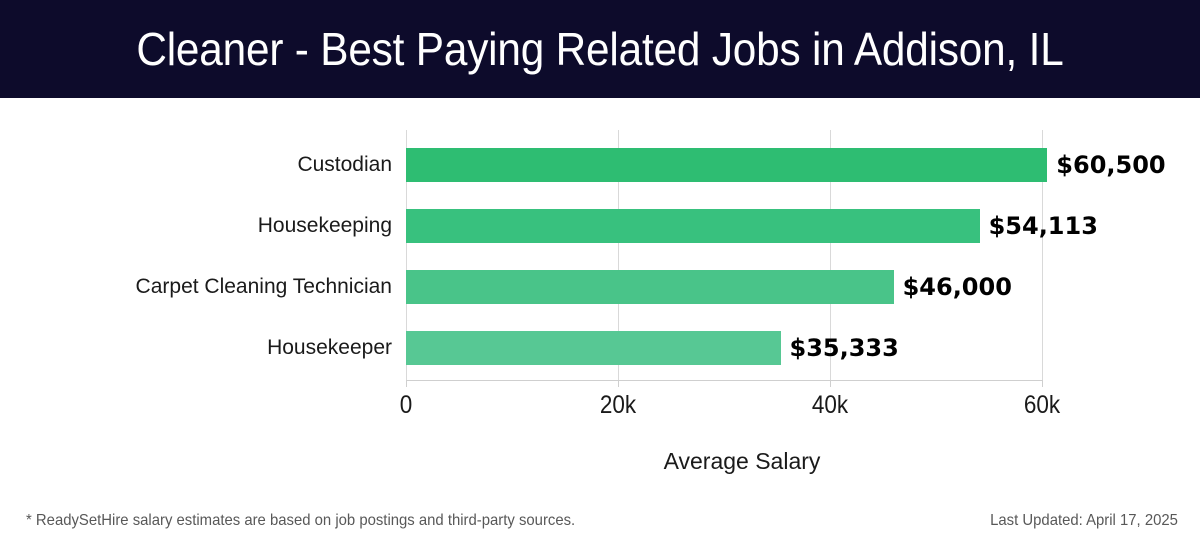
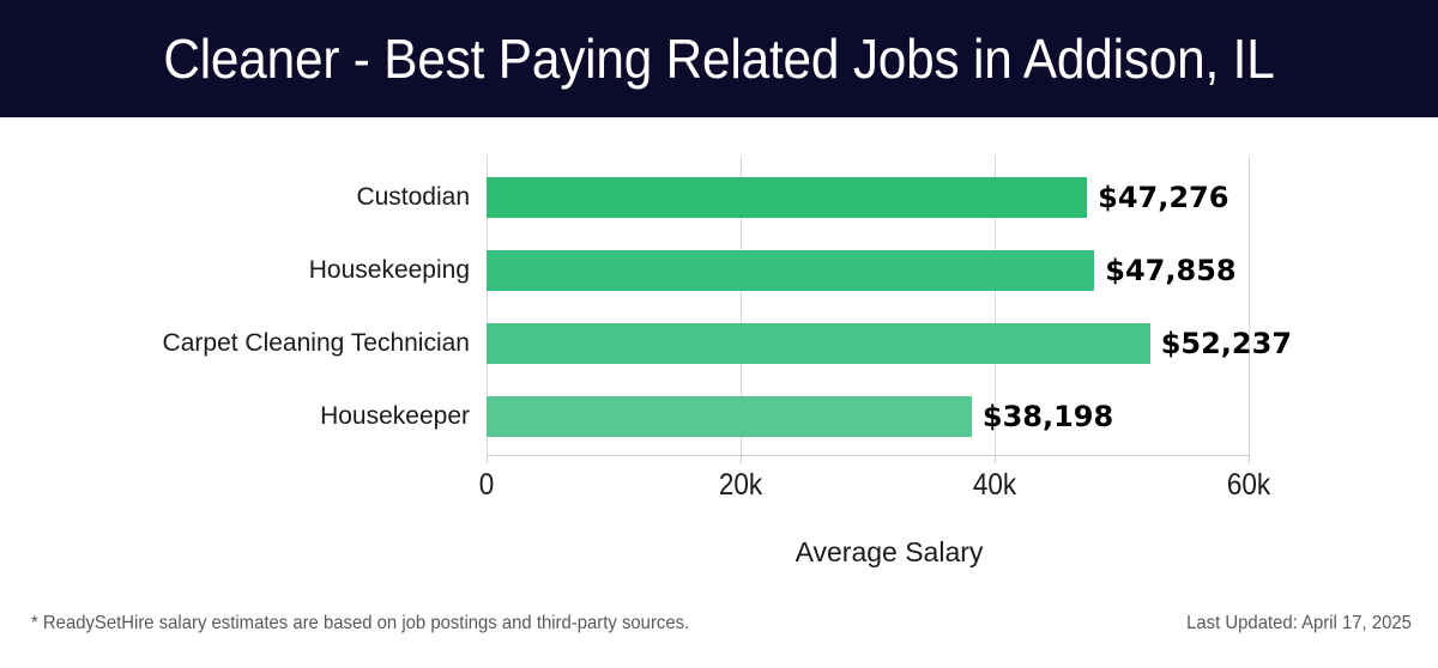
Custodian: $60,500 -> $47,276
Housekeeping: $54,113 -> $47,858
Carpet Cleaning Technician: $46,000 -> $52,237
Housekeeper: $35,333 -> $38,198
